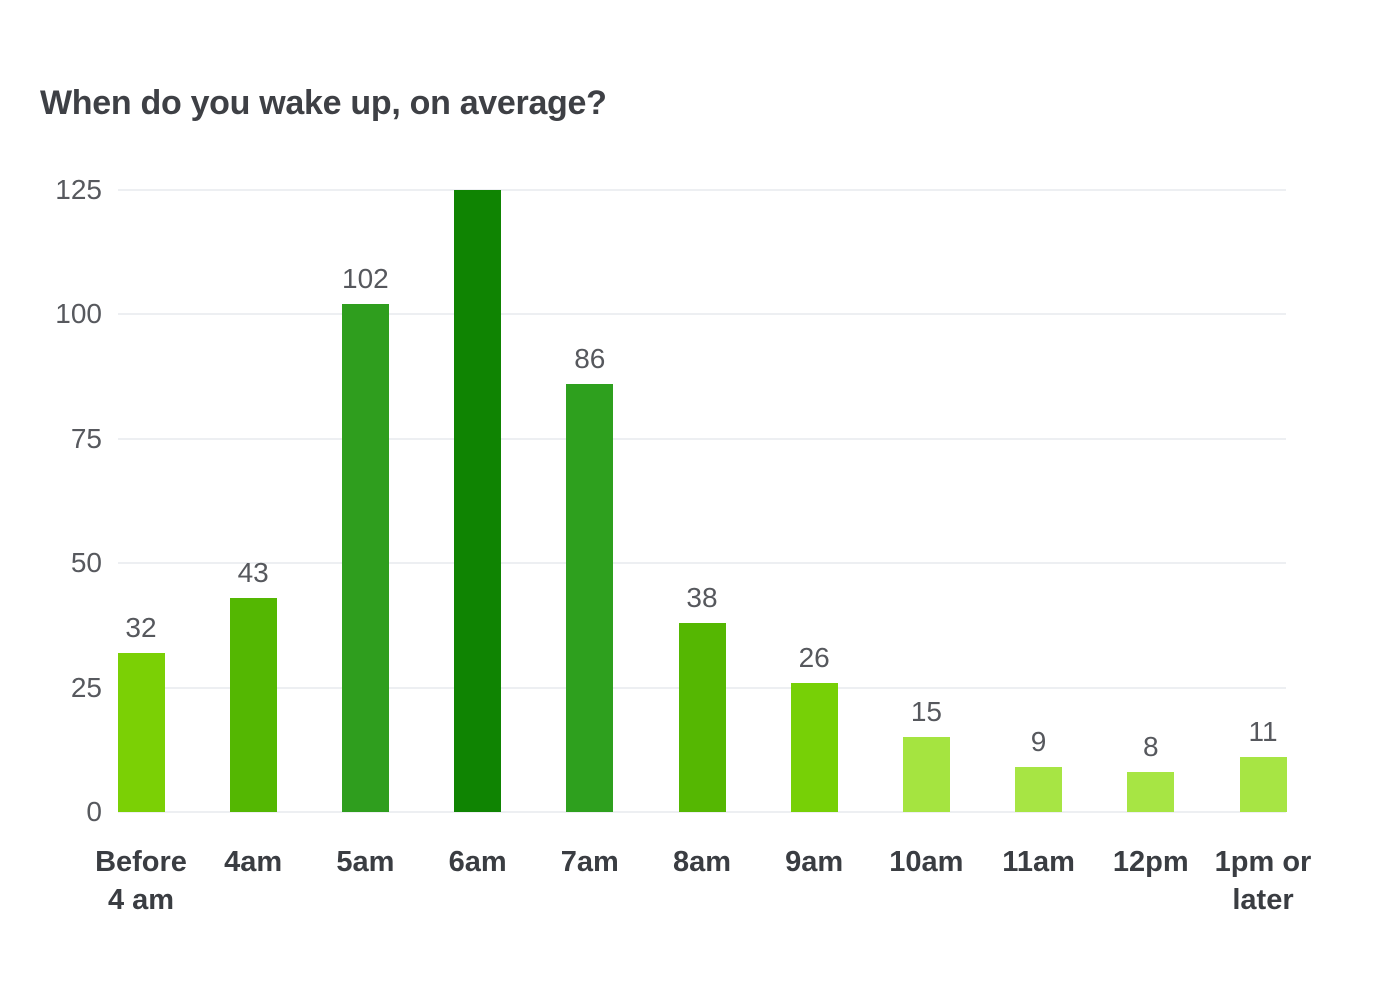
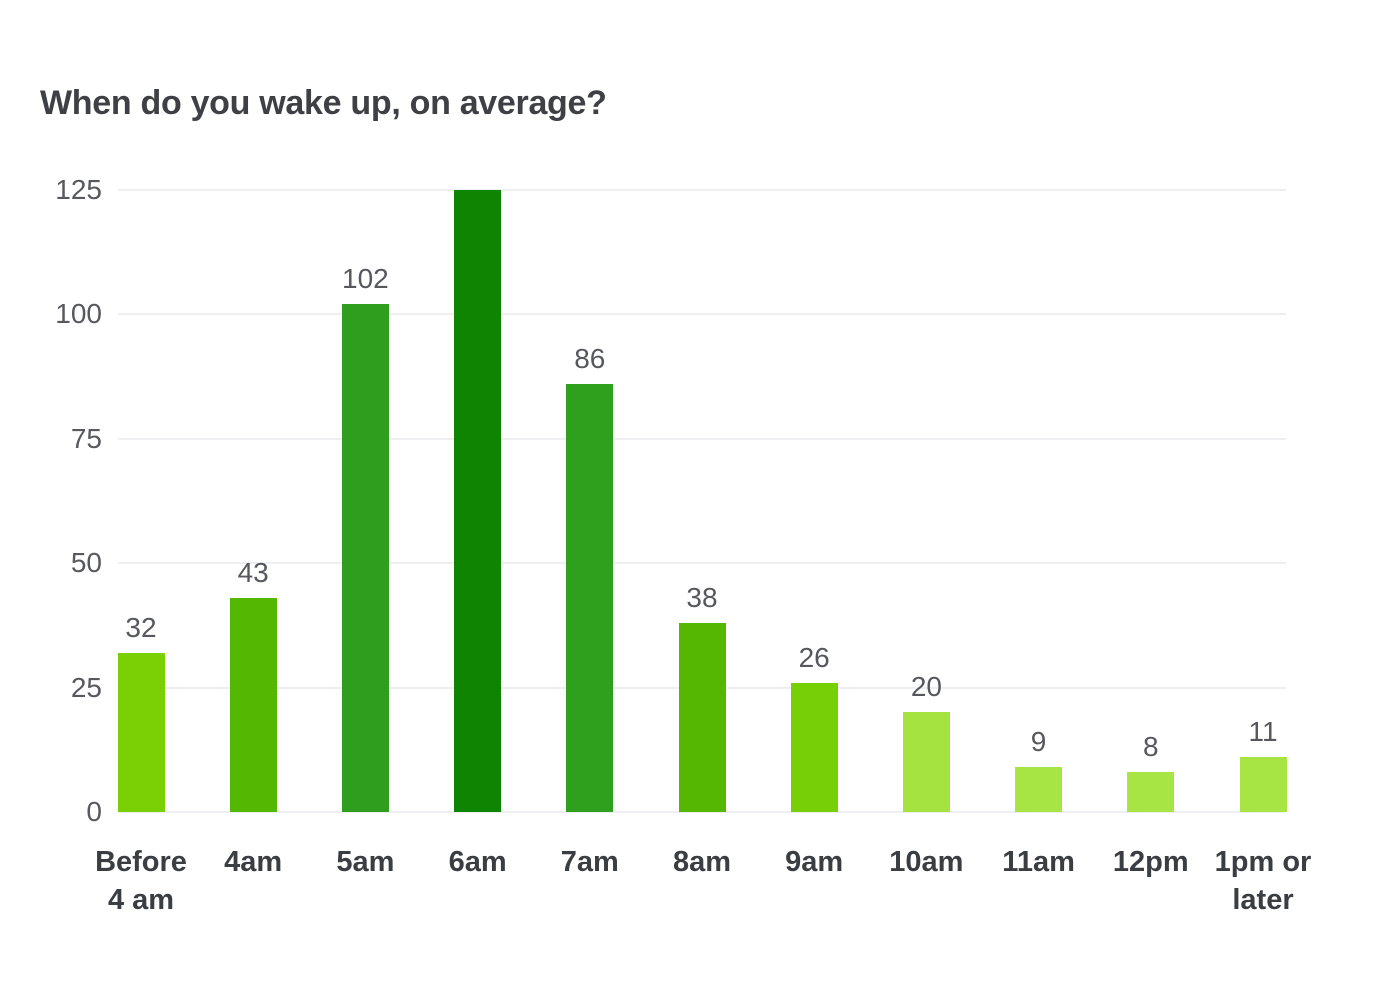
10am: 15 -> 20
